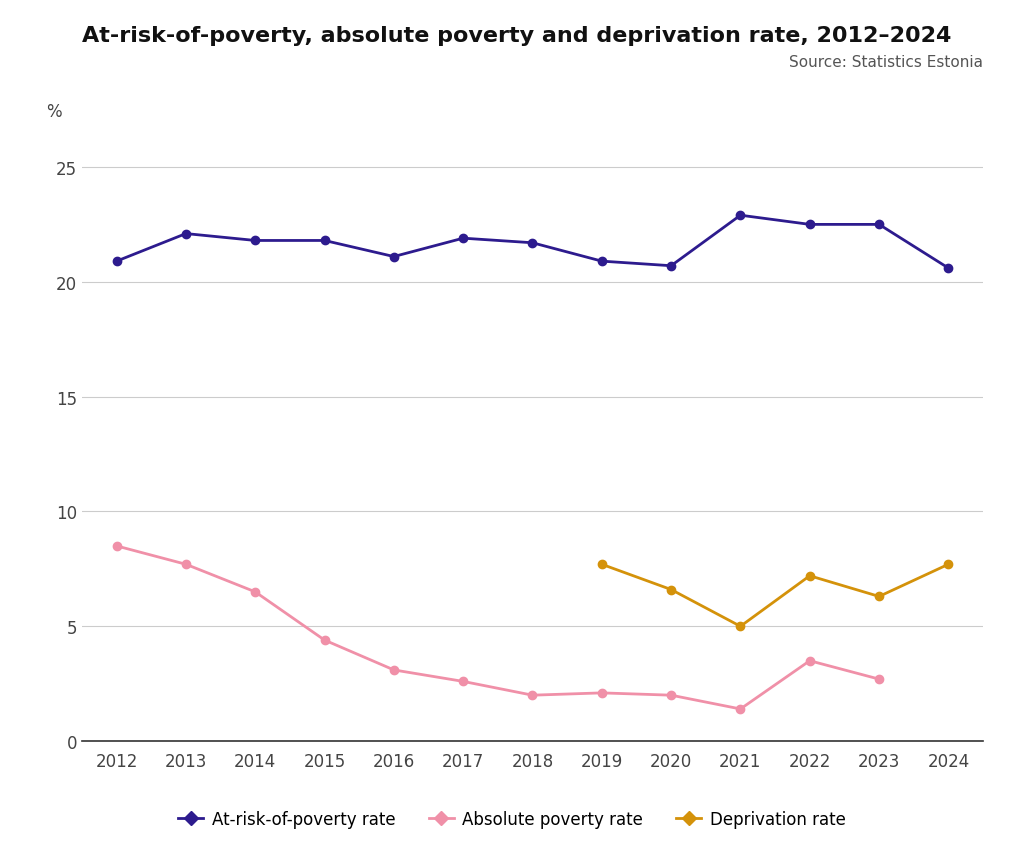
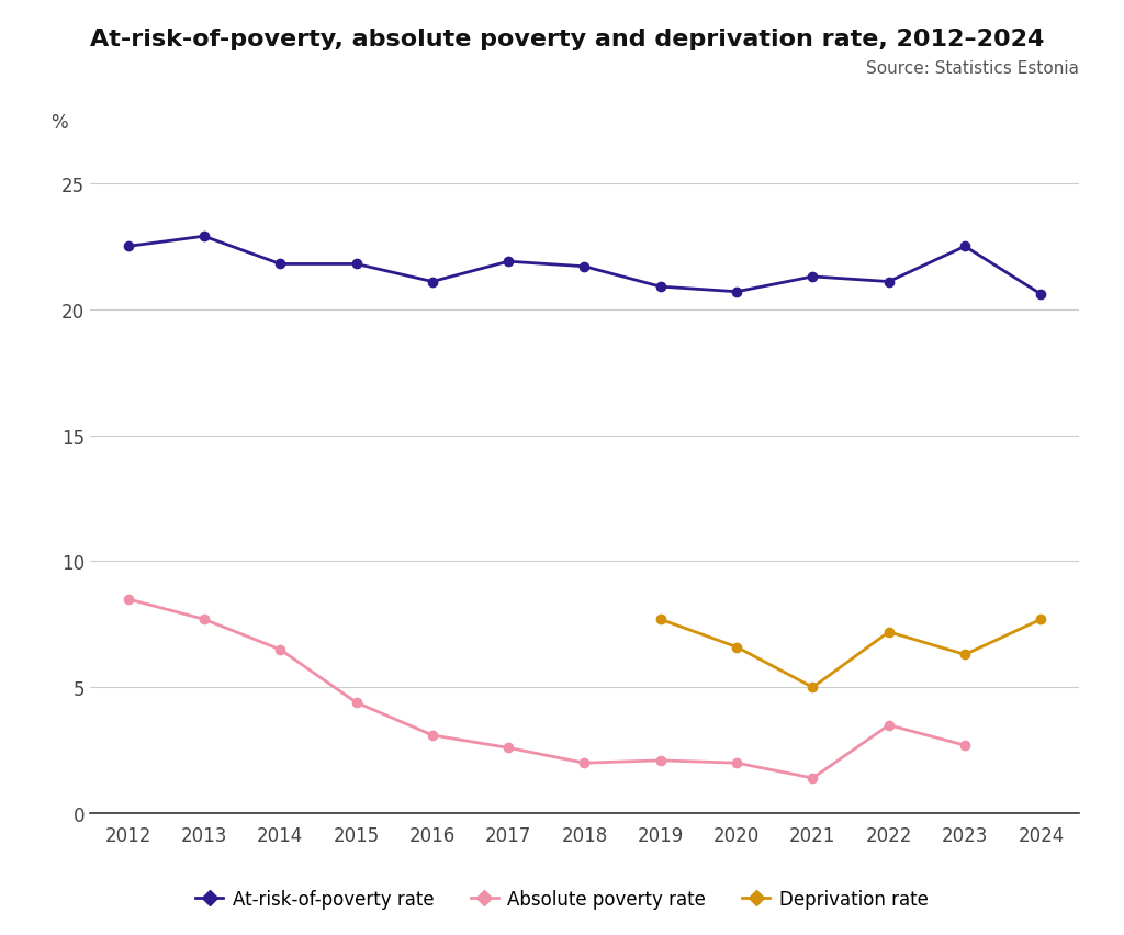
At-risk-of-poverty rate/2012: 20.9 -> 22.5
At-risk-of-poverty rate/2013: 22.1 -> 22.9
At-risk-of-poverty rate/2021: 22.9 -> 21.3
At-risk-of-poverty rate/2022: 22.5 -> 21.1
